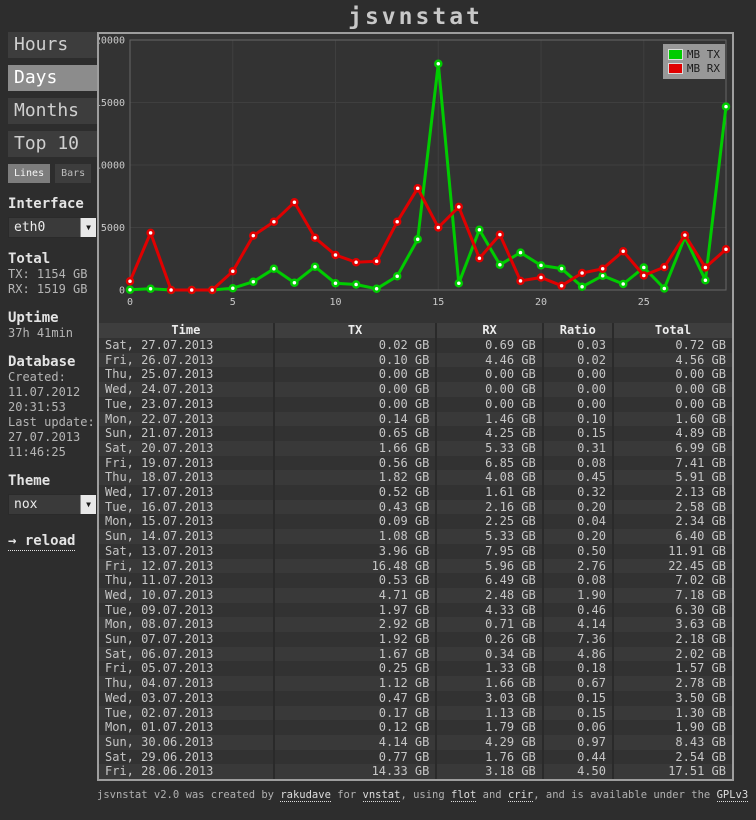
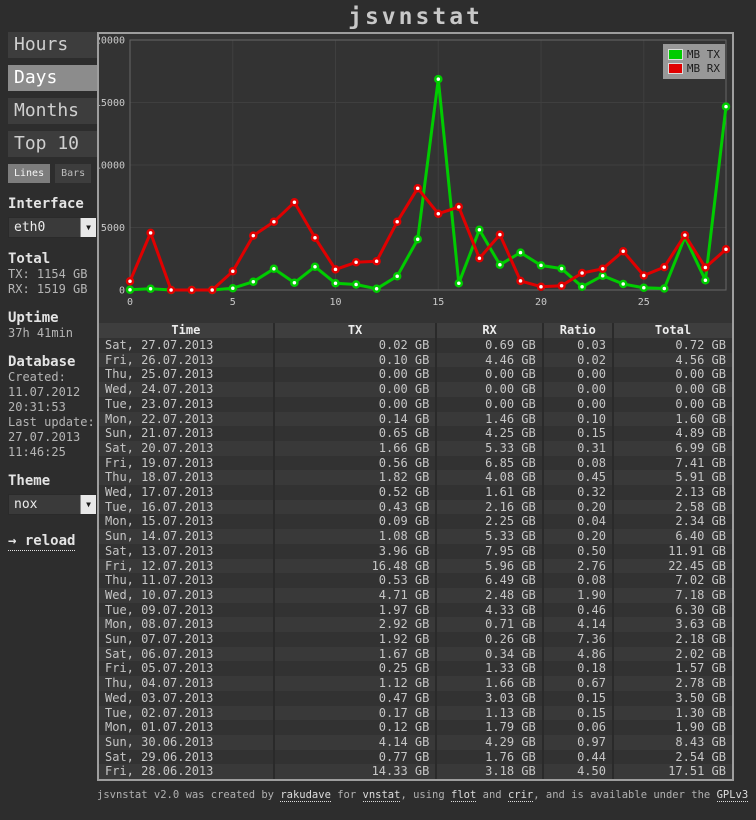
MB RX/10: 2800 -> 1600
MB TX/15: 18100 -> 16900
MB RX/15: 5000 -> 6100
MB RX/20: 1000 -> 300
MB TX/25: 1800 -> 200
